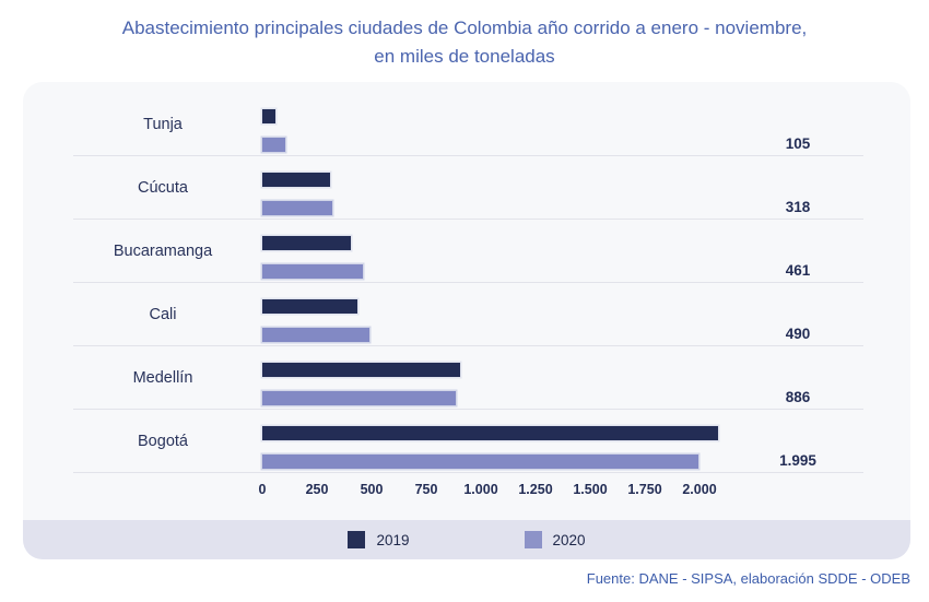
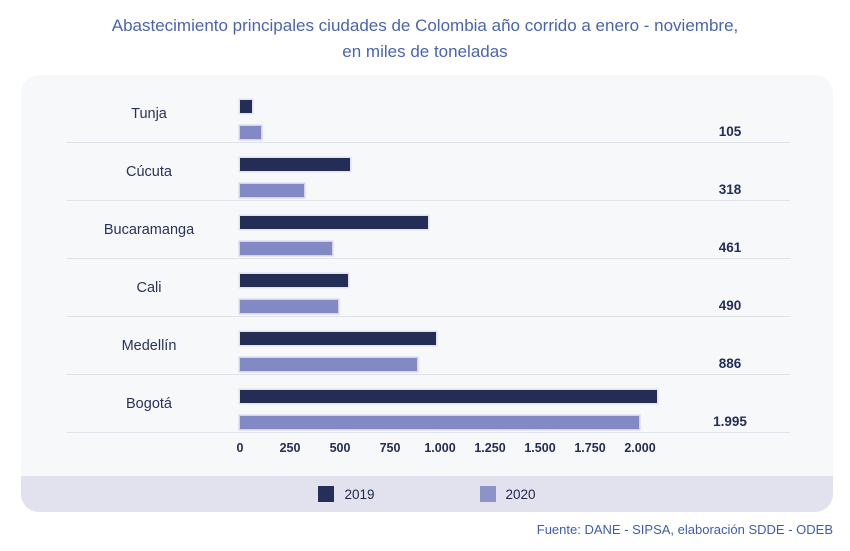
2019/Cúcuta: 310 -> 550
2019/Bucaramanga: 400 -> 940
2019/Cali: 440 -> 540
2019/Medellín: 900 -> 980
